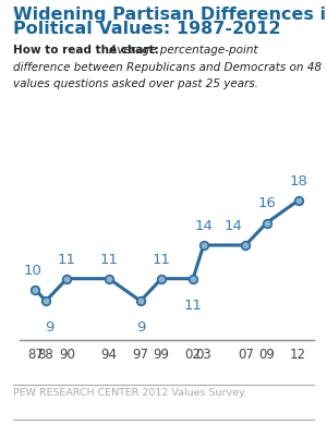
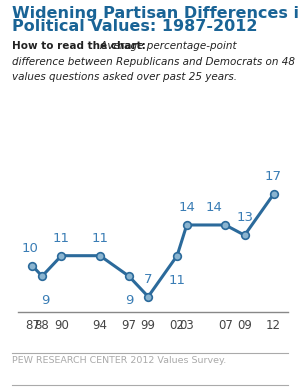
99: 11 -> 7
09: 16 -> 13
12: 18 -> 17
